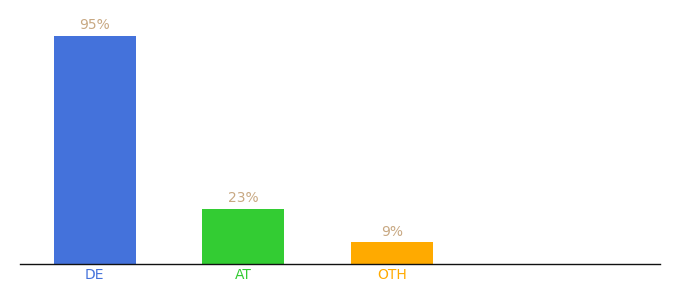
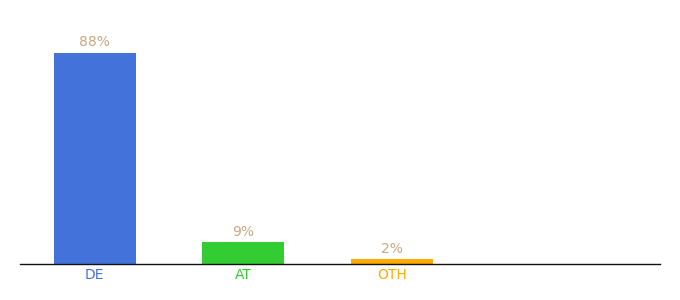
DE: 95% -> 88%
AT: 23% -> 9%
OTH: 9% -> 2%
